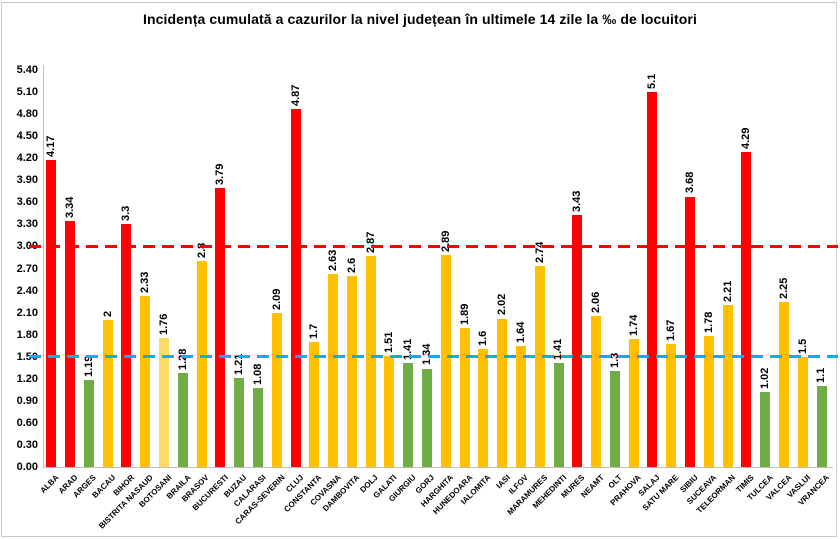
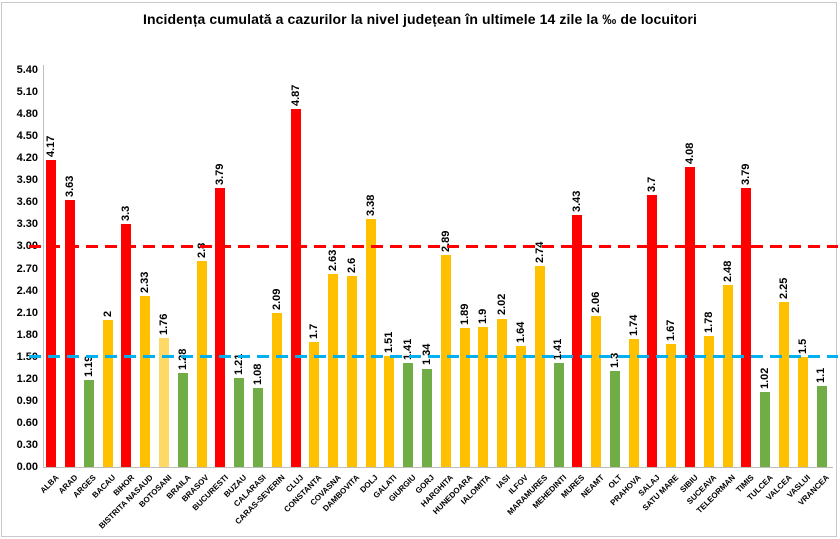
ARAD: 3.34 -> 3.63
DOLJ: 2.87 -> 3.38
IALOMITA: 1.6 -> 1.9
SALAJ: 5.1 -> 3.7
SIBIU: 3.68 -> 4.08
TELEORMAN: 2.21 -> 2.48
TIMIS: 4.29 -> 3.79
